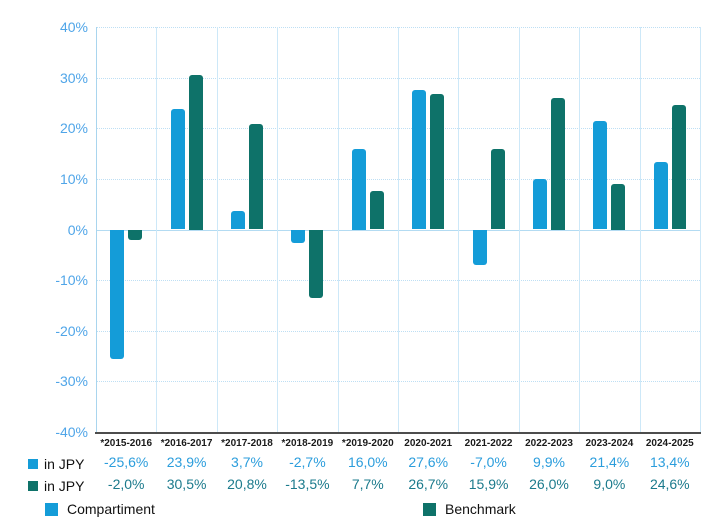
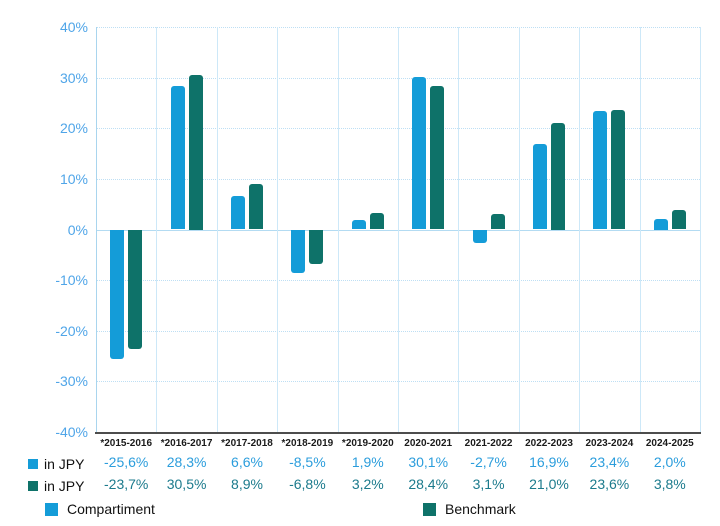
Benchmark/*2015-2016: -2,0% -> -23,7%
Compartiment/*2016-2017: 23,9% -> 28,3%
Compartiment/*2017-2018: 3,7% -> 6,6%
Benchmark/*2017-2018: 20,8% -> 8,9%
Compartiment/*2018-2019: -2,7% -> -8,5%
Benchmark/*2018-2019: -13,5% -> -6,8%
Compartiment/*2019-2020: 16,0% -> 1,9%
Benchmark/*2019-2020: 7,7% -> 3,2%
Compartiment/2020-2021: 27,6% -> 30,1%
Benchmark/2020-2021: 26,7% -> 28,4%
Compartiment/2021-2022: -7,0% -> -2,7%
Benchmark/2021-2022: 15,9% -> 3,1%
Compartiment/2022-2023: 9,9% -> 16,9%
Benchmark/2022-2023: 26,0% -> 21,0%
Compartiment/2023-2024: 21,4% -> 23,4%
Benchmark/2023-2024: 9,0% -> 23,6%
Compartiment/2024-2025: 13,4% -> 2,0%
Benchmark/2024-2025: 24,6% -> 3,8%
